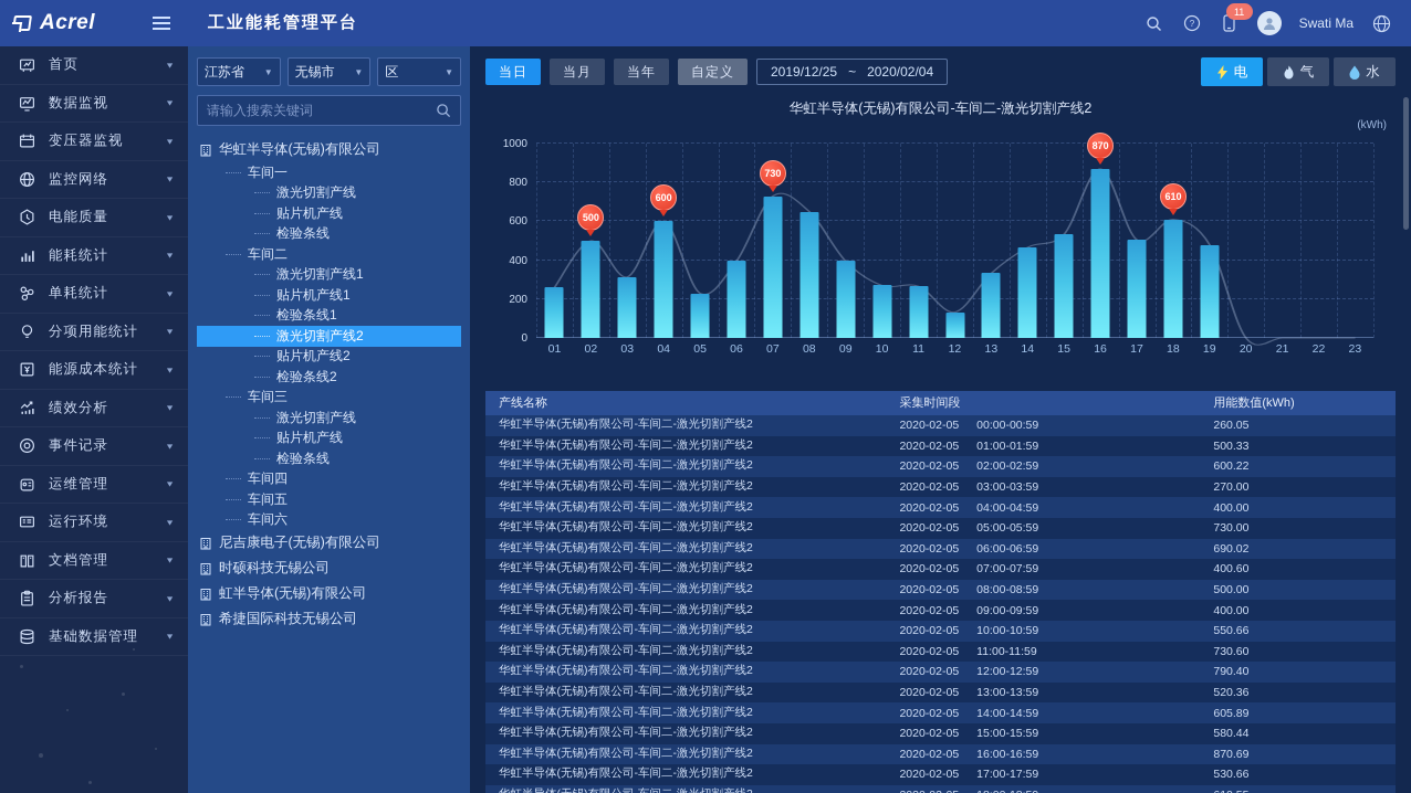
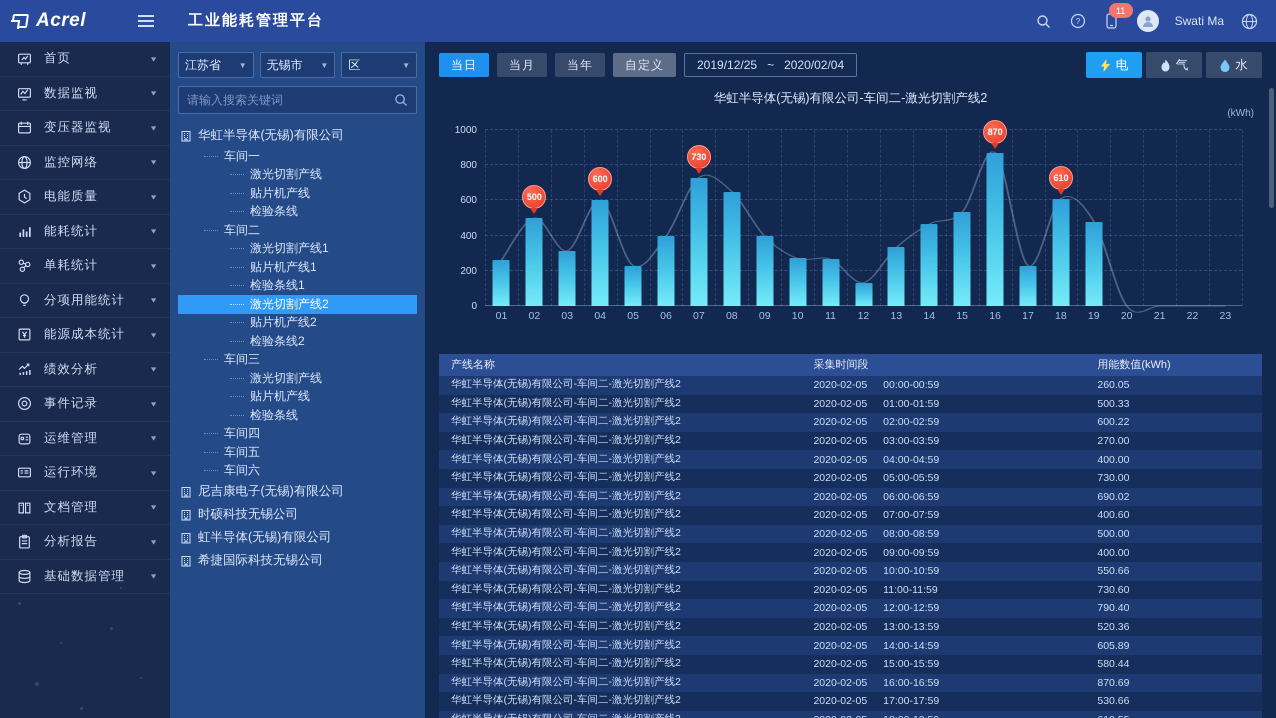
17: 500 -> 230
